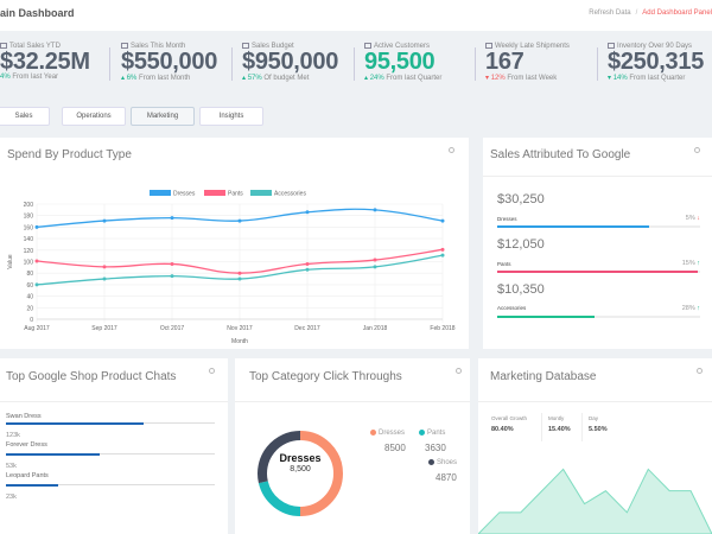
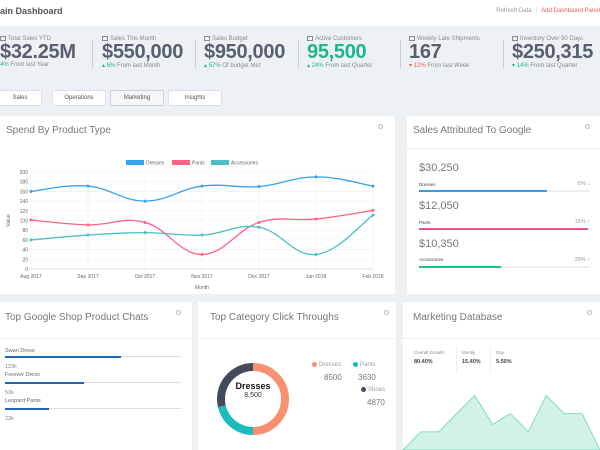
Dresses/Oct 2017: 180 -> 140
Pants/Nov 2017: 80 -> 30
Dresses/Dec 2017: 190 -> 170
Accessories/Jan 2018: 90 -> 30
